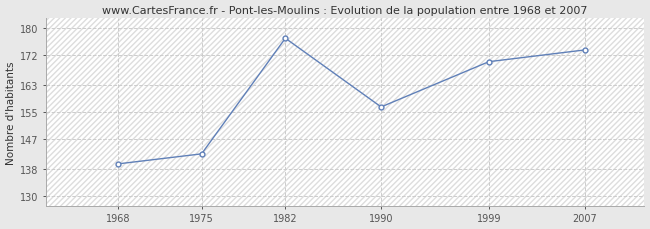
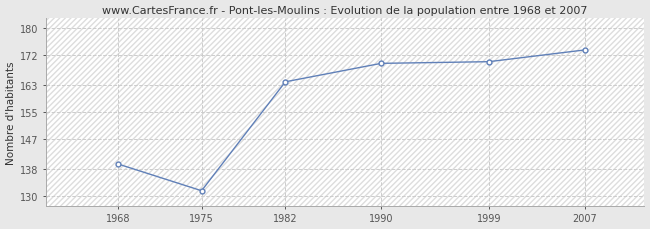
1975: 142.5 -> 131.5
1982: 177.0 -> 164.0
1990: 156.5 -> 169.5
